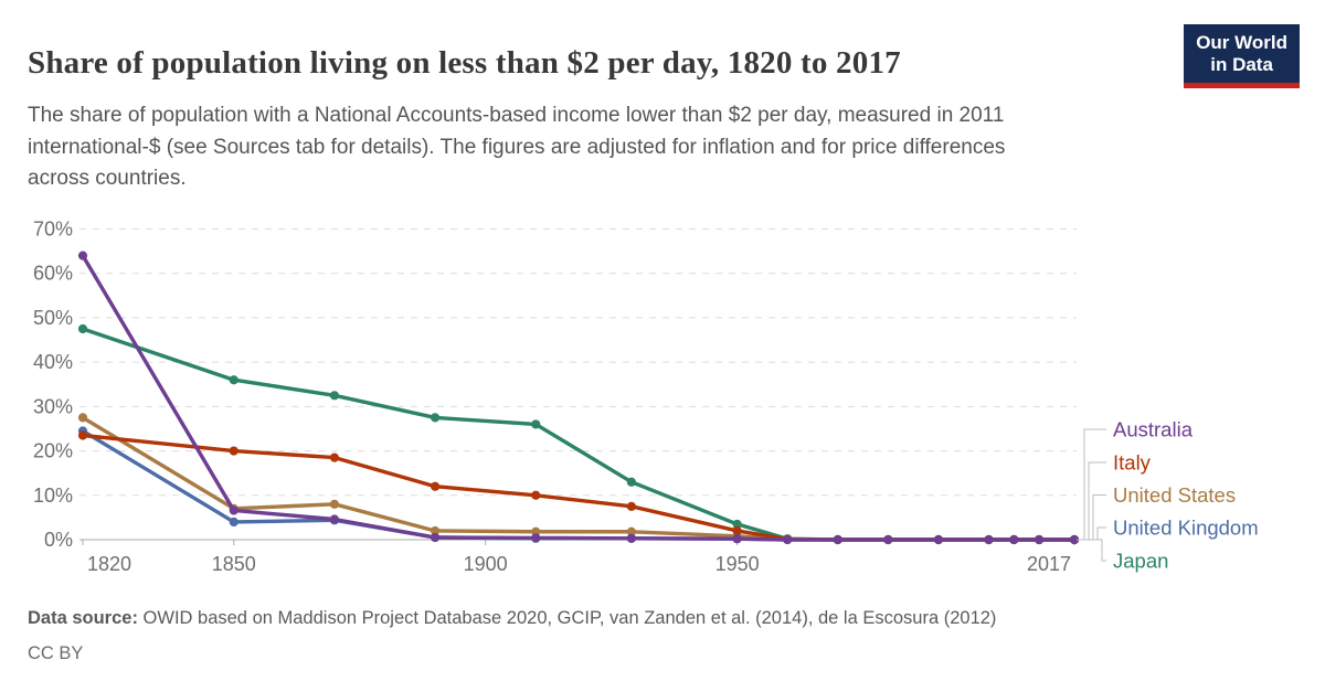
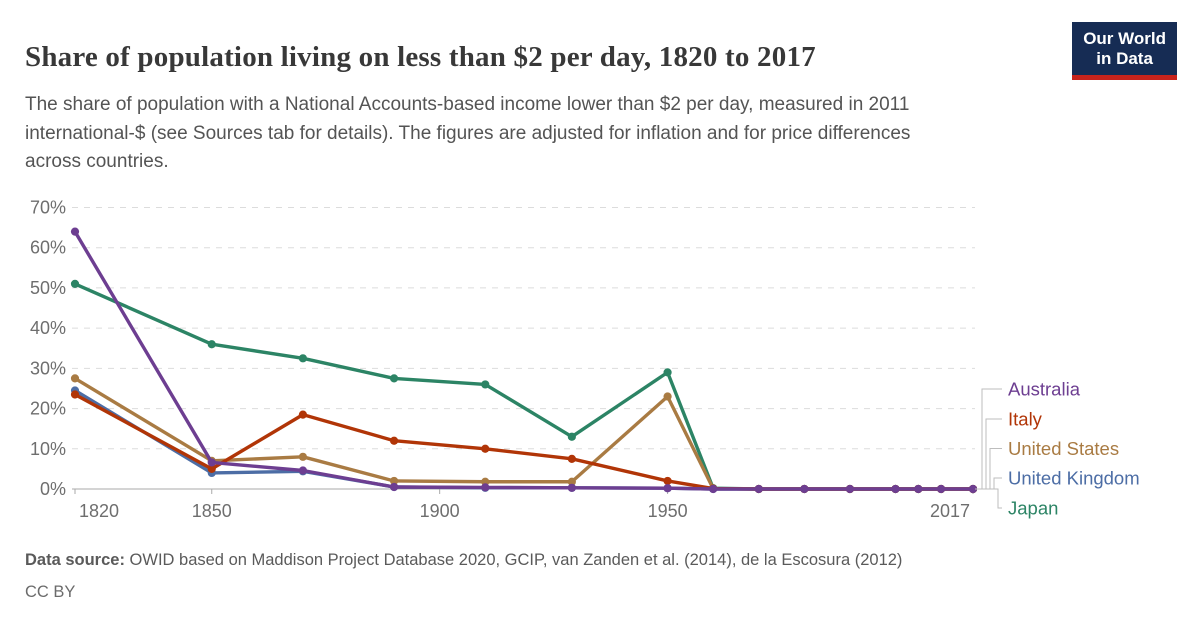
Japan/1820: 48% -> 51%
Italy/1850: 20% -> 5%
United States/1950: 1% -> 23%
Japan/1950: 4% -> 29%
